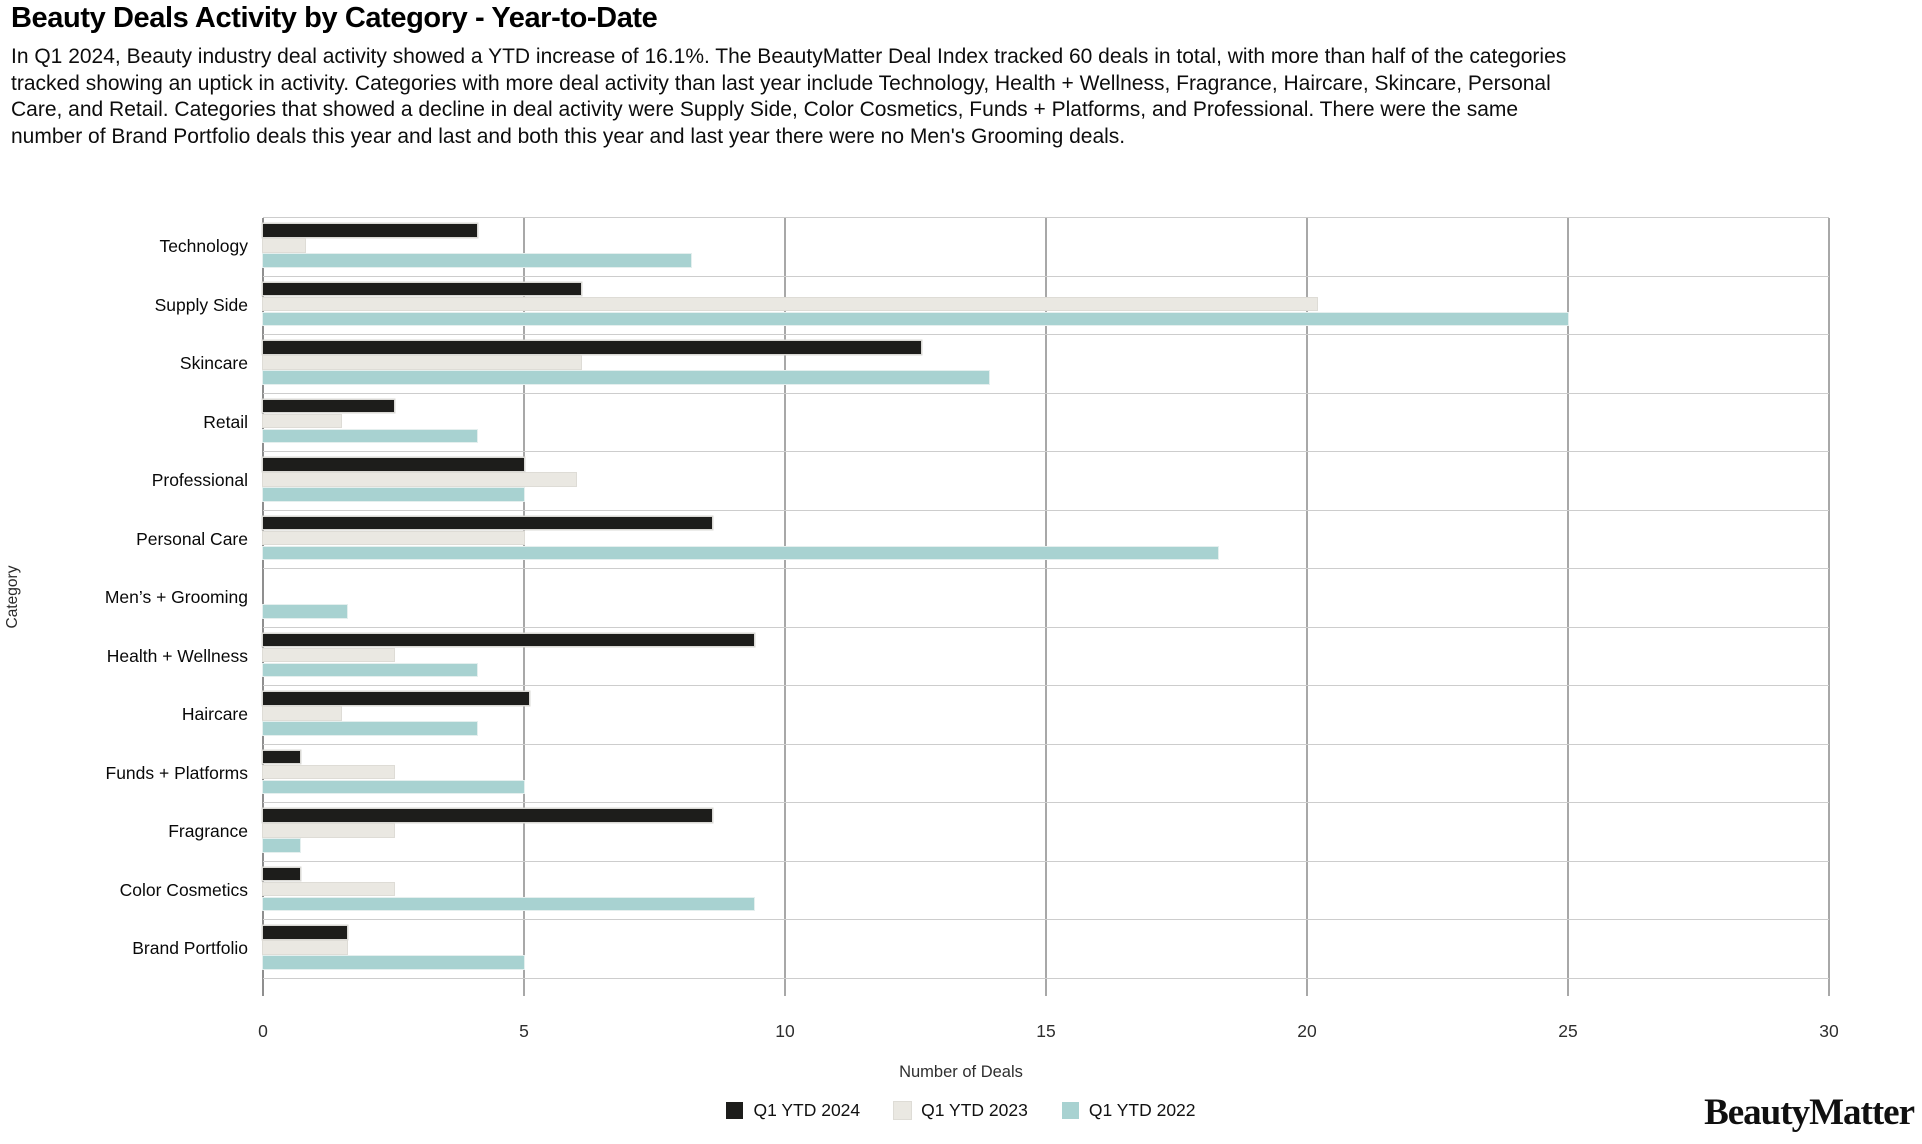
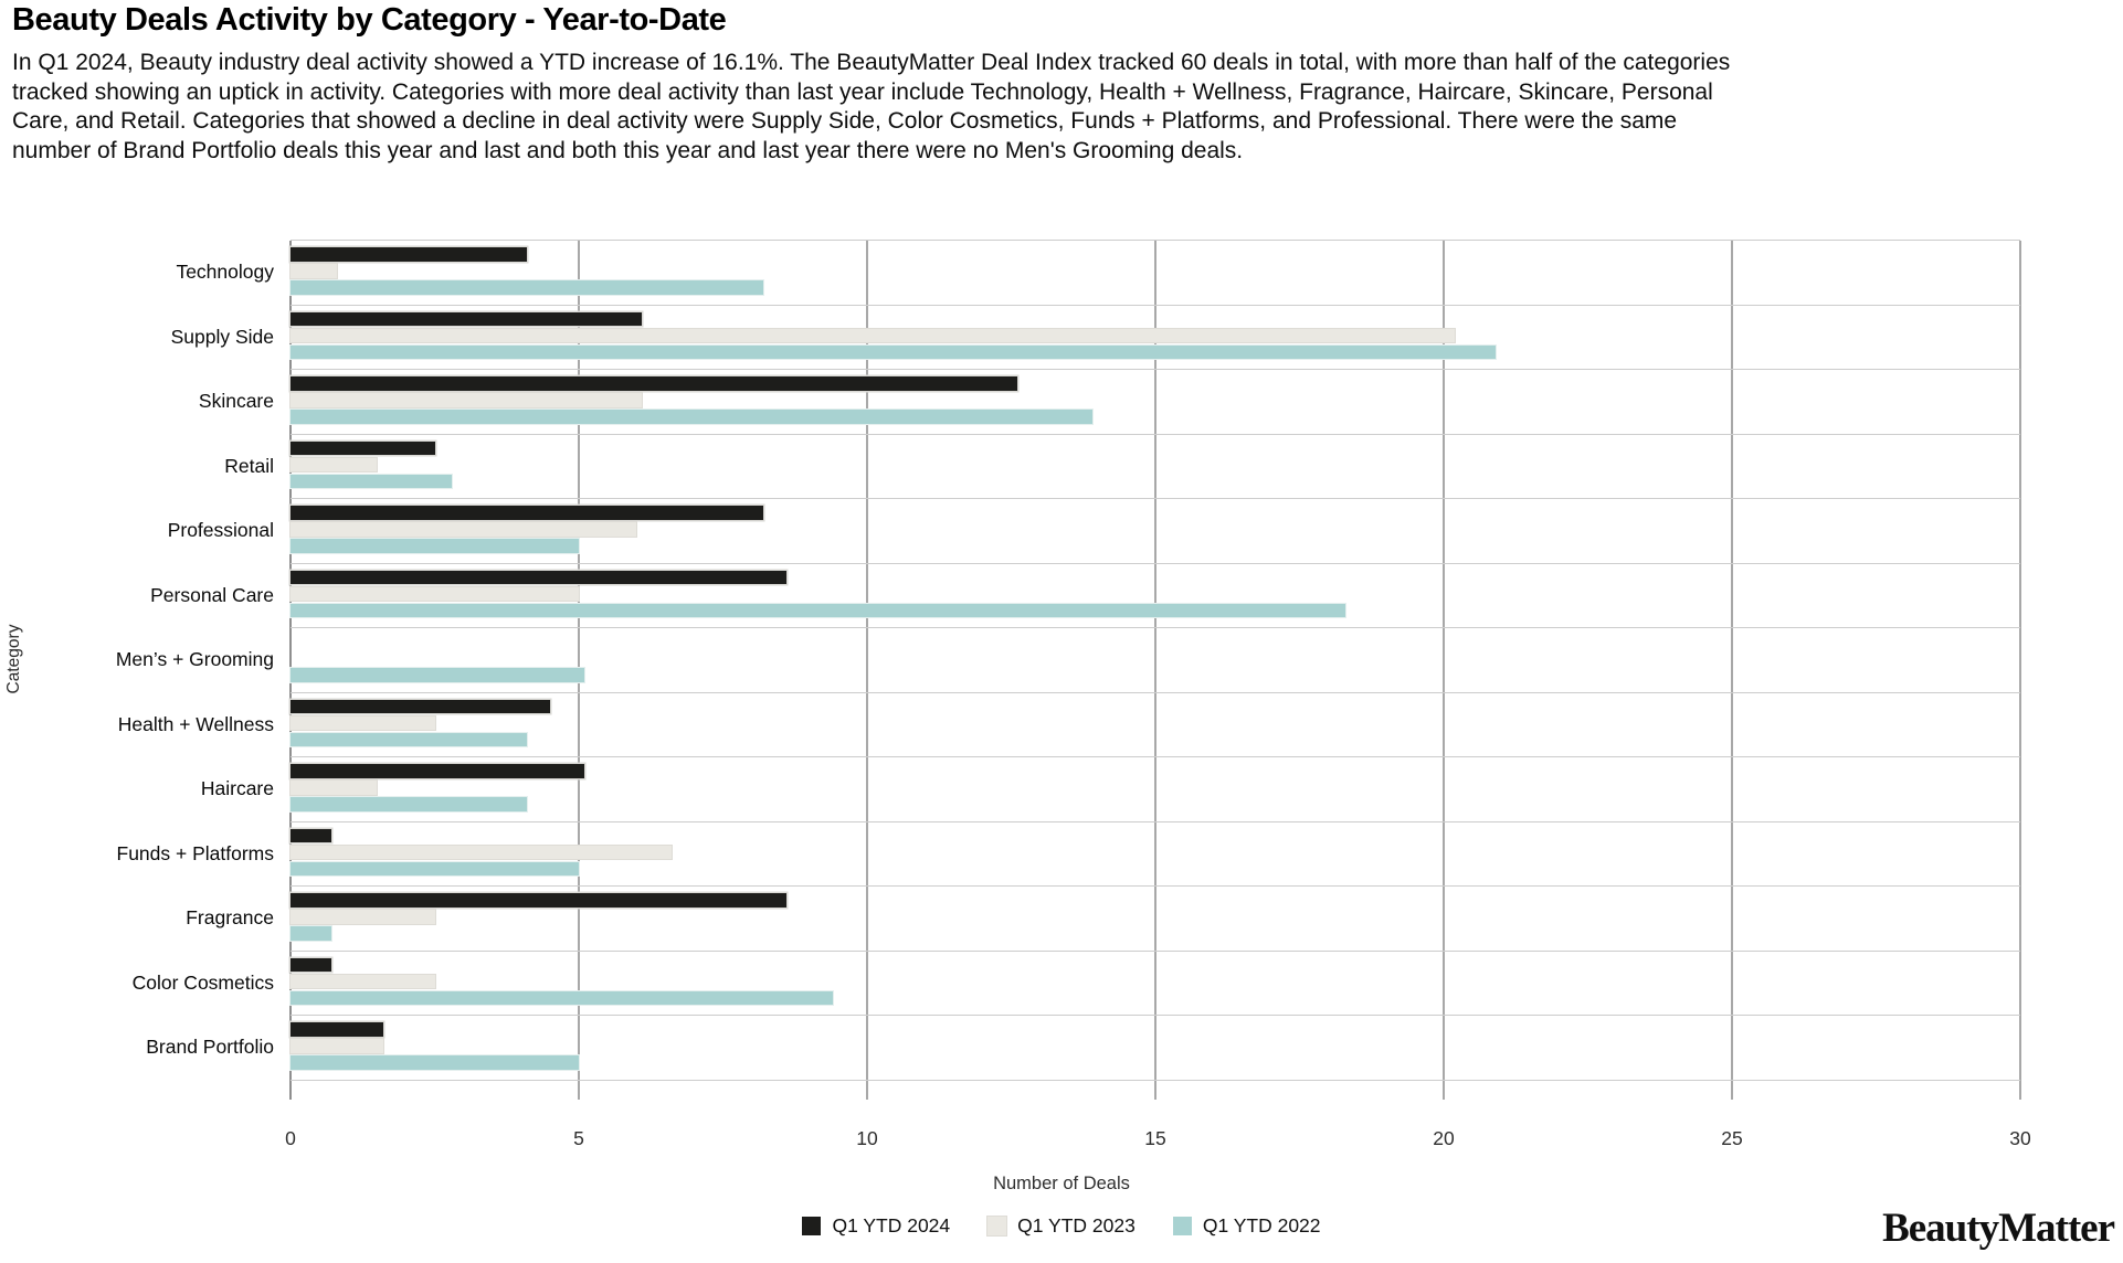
Q1 YTD 2022/Supply Side: 25.0 -> 20.9
Q1 YTD 2022/Retail: 4.1 -> 2.8
Q1 YTD 2024/Professional: 5.0 -> 8.2
Q1 YTD 2022/Men’s + Grooming: 1.6 -> 5.1
Q1 YTD 2024/Health + Wellness: 9.4 -> 4.5
Q1 YTD 2023/Funds + Platforms: 2.5 -> 6.6
